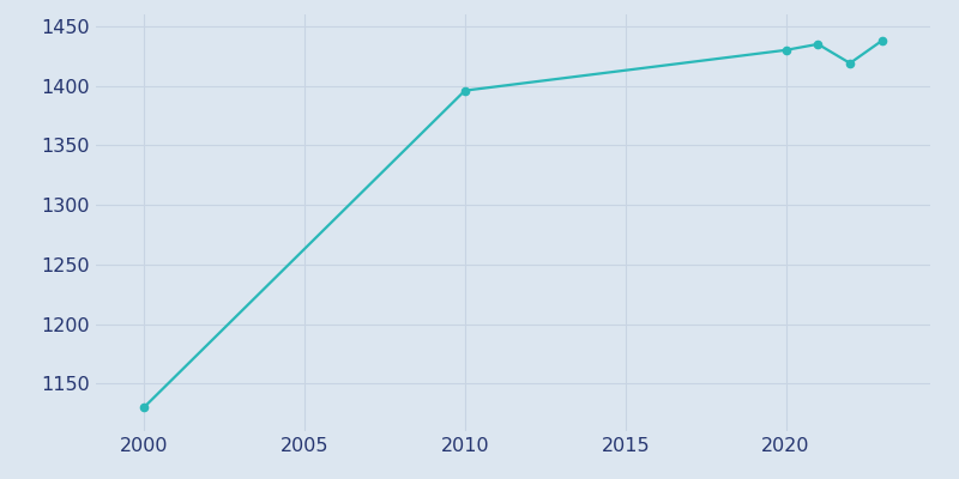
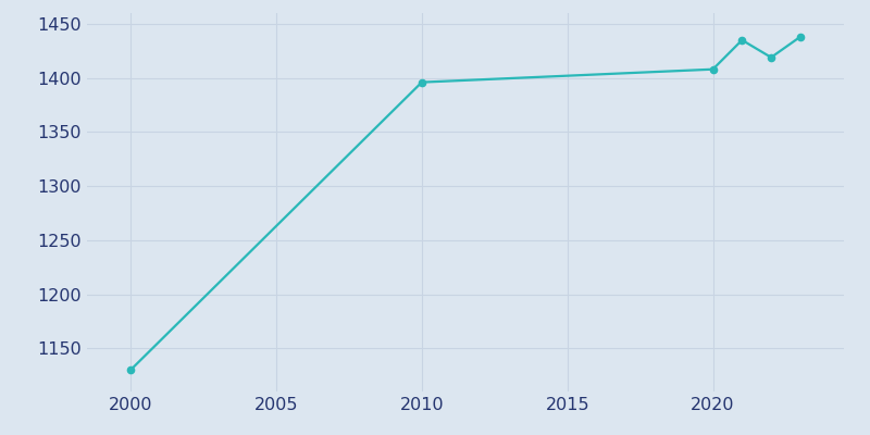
2020: 1430 -> 1408
